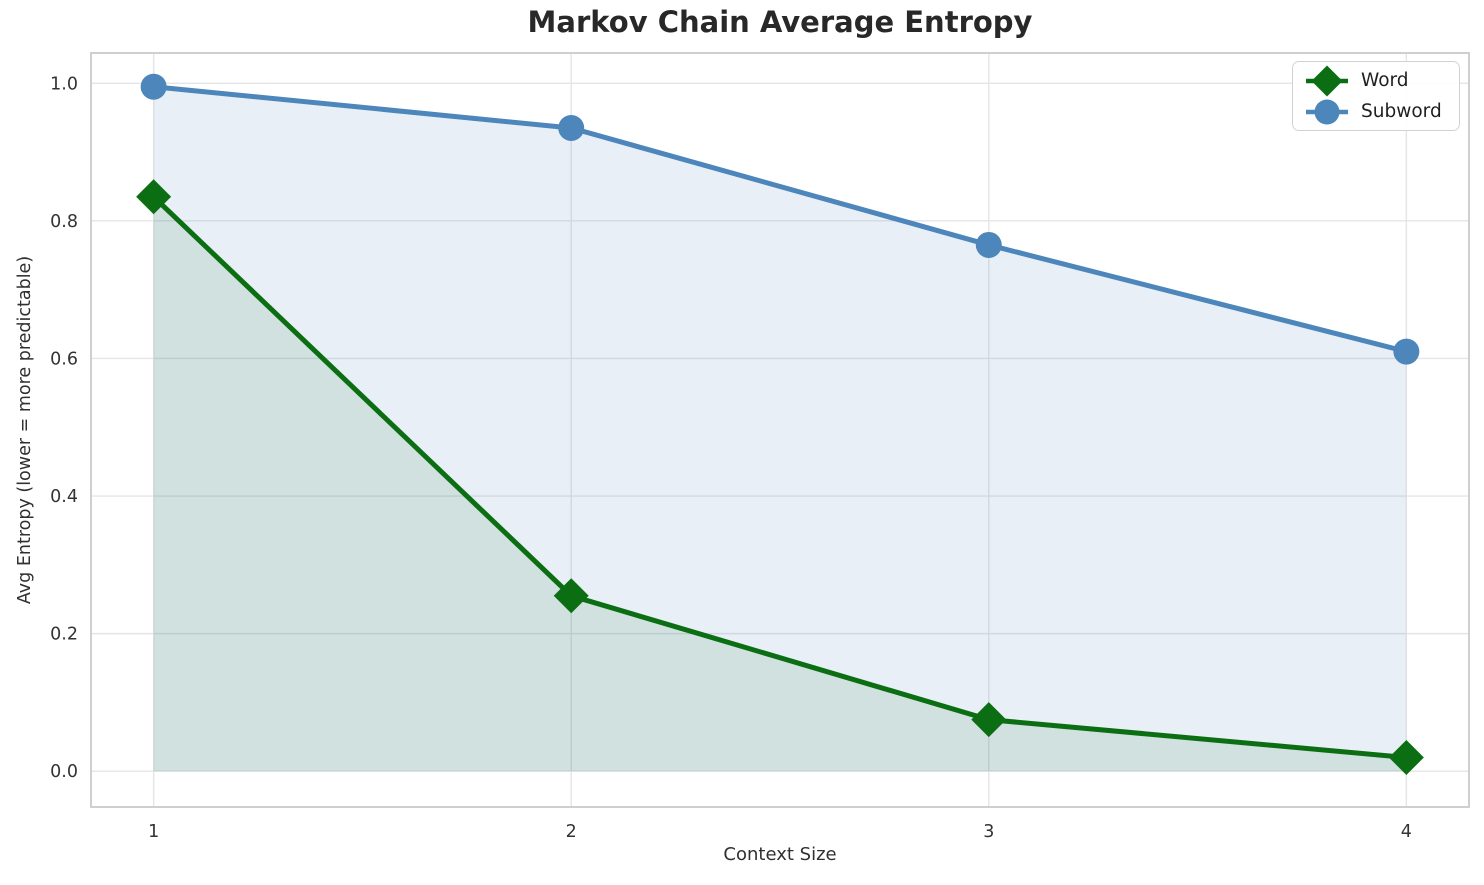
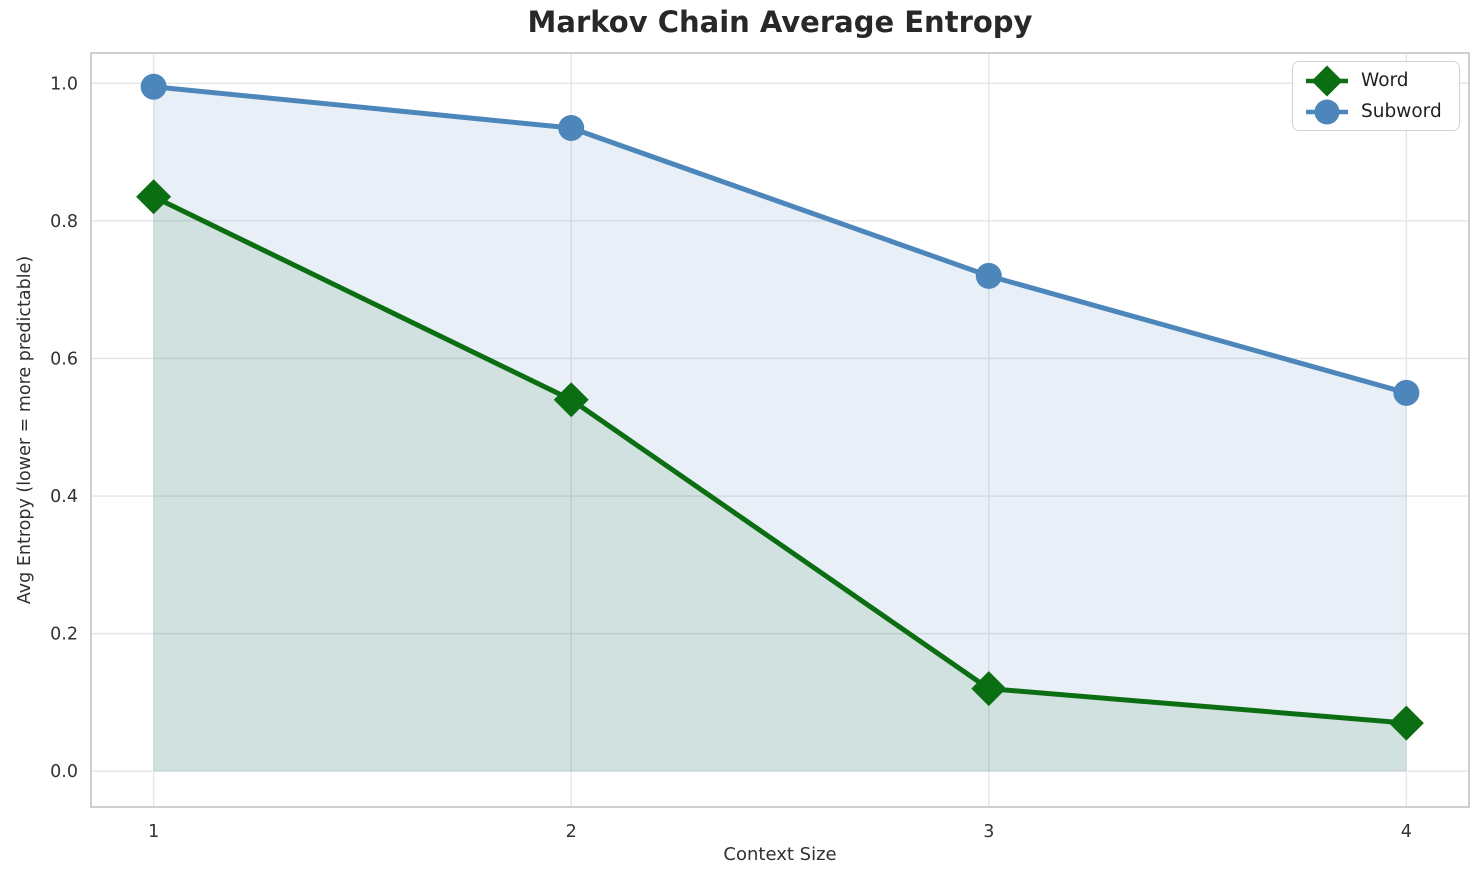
Word/2: 0.26 -> 0.54
Word/3: 0.07 -> 0.12
Subword/3: 0.77 -> 0.72
Word/4: 0.02 -> 0.07
Subword/4: 0.61 -> 0.55
